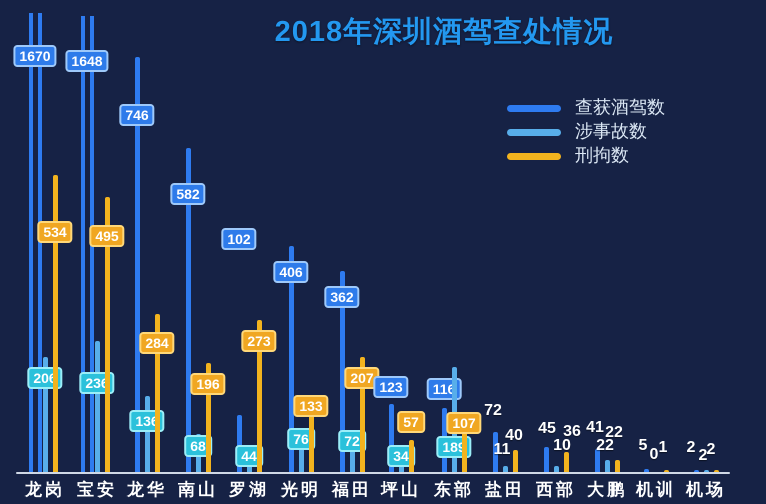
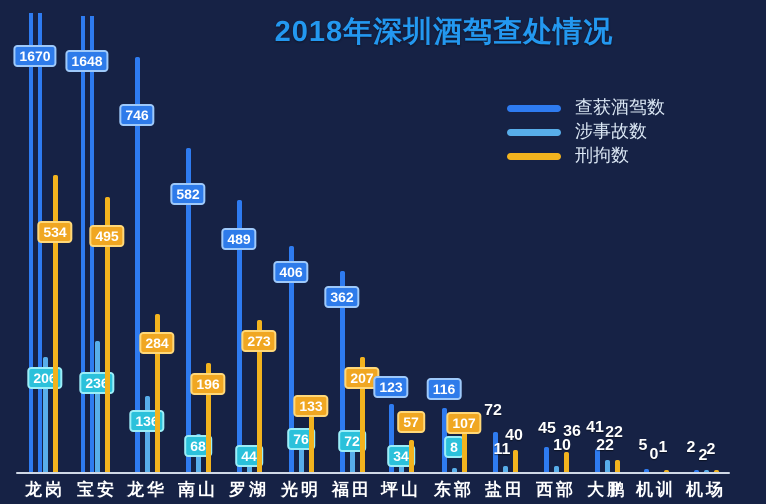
查获酒驾数/罗湖: 102 -> 489
涉事故数/东部: 189 -> 8
